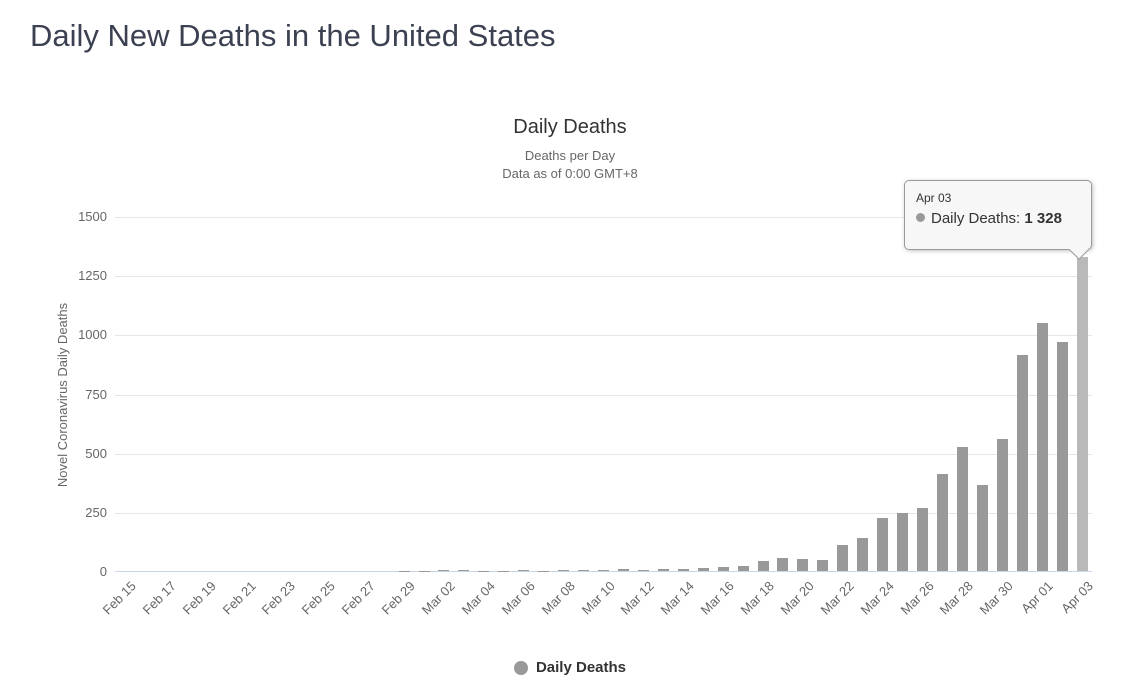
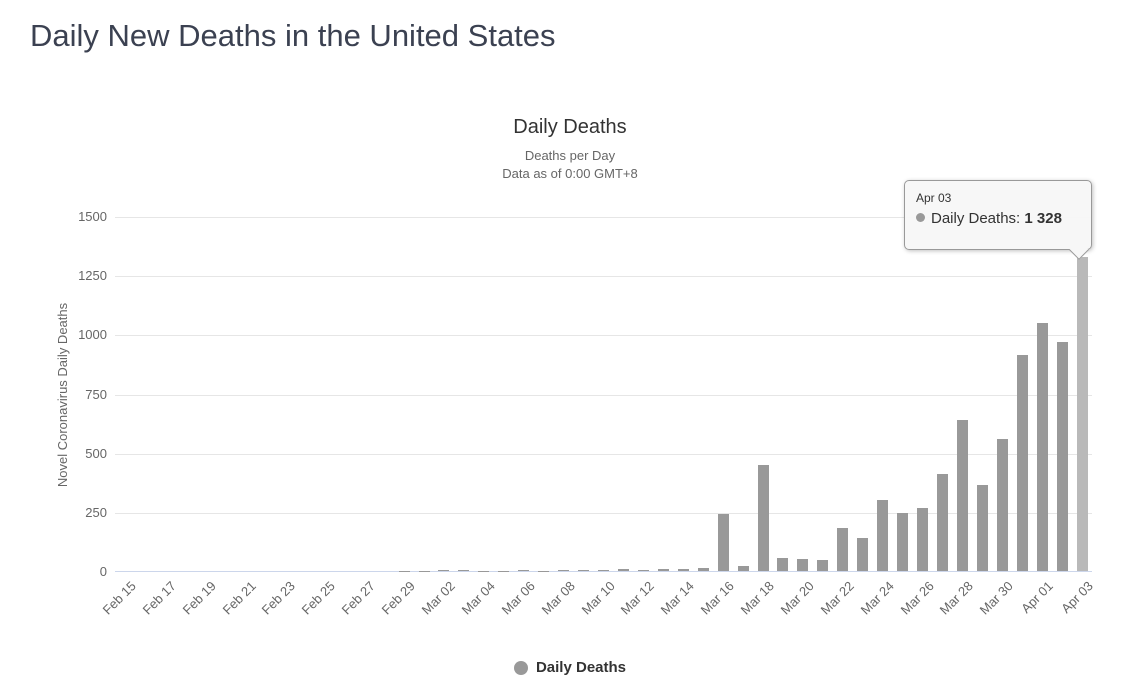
Mar 16: 20 -> 240
Mar 18: 40 -> 450
Mar 22: 110 -> 180
Mar 24: 220 -> 300
Mar 28: 520 -> 640
